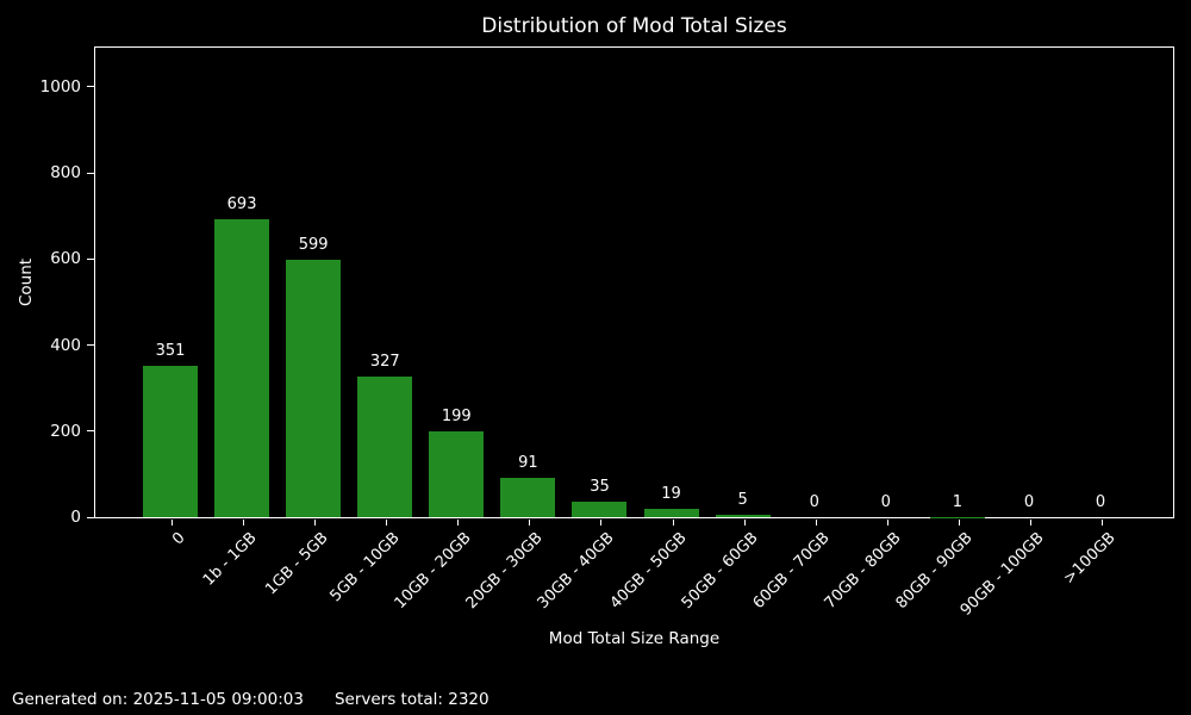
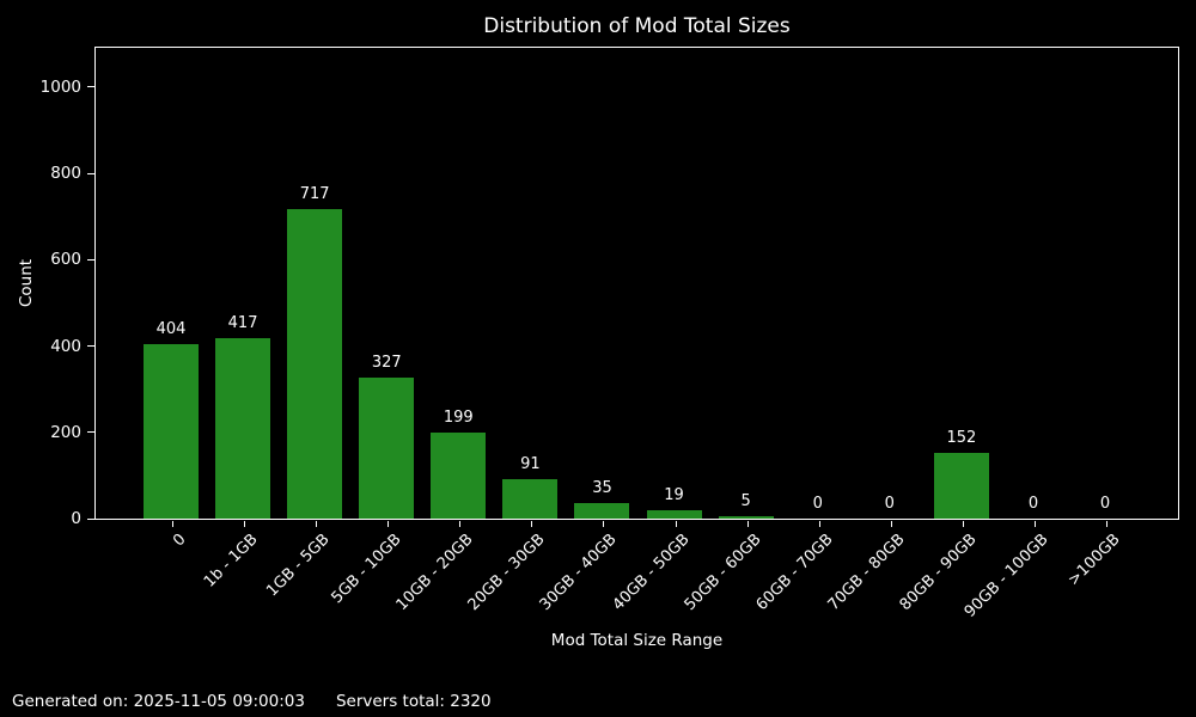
0: 351 -> 404
1b - 1GB: 693 -> 417
1GB - 5GB: 599 -> 717
80GB - 90GB: 1 -> 152
